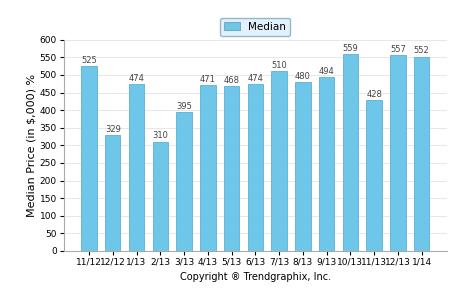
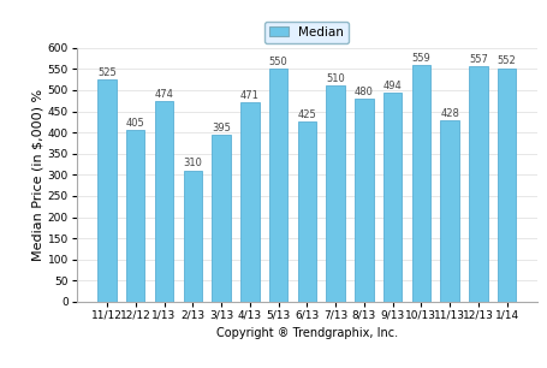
12/12: 329 -> 405
5/13: 468 -> 550
6/13: 474 -> 425
